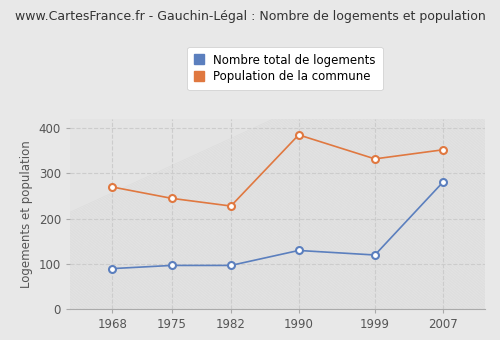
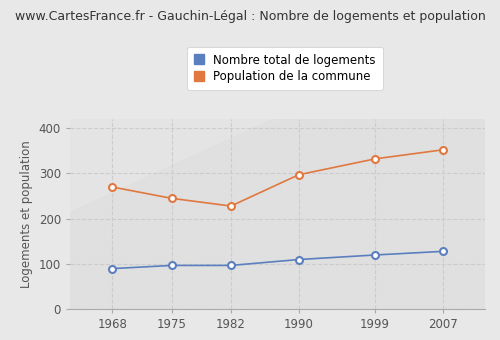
Nombre total de logements/1990: 130 -> 110
Population de la commune/1990: 385 -> 297
Nombre total de logements/2007: 280 -> 128
